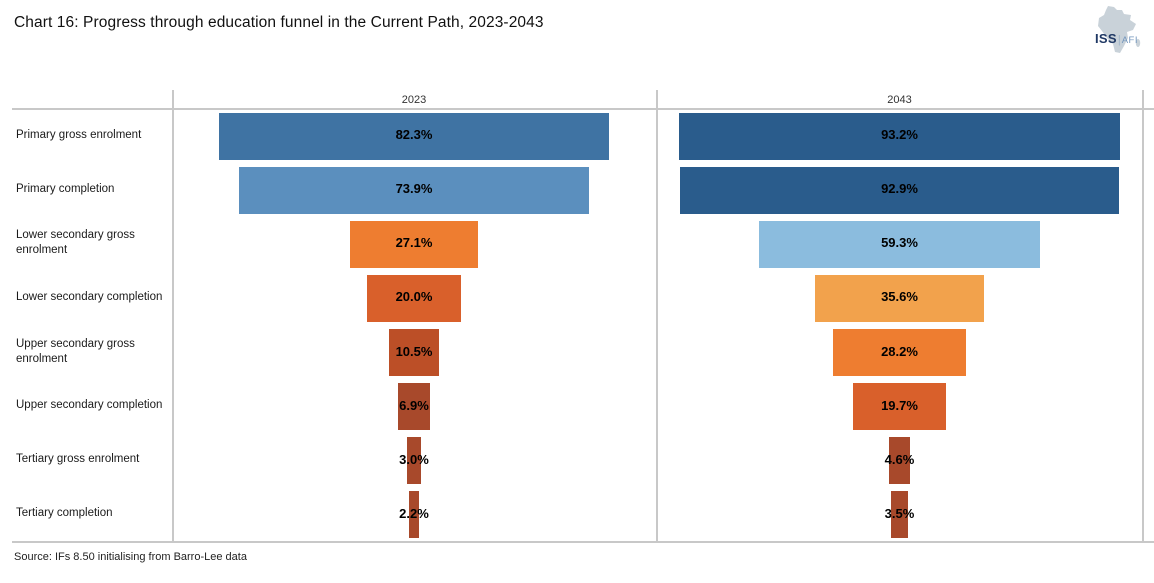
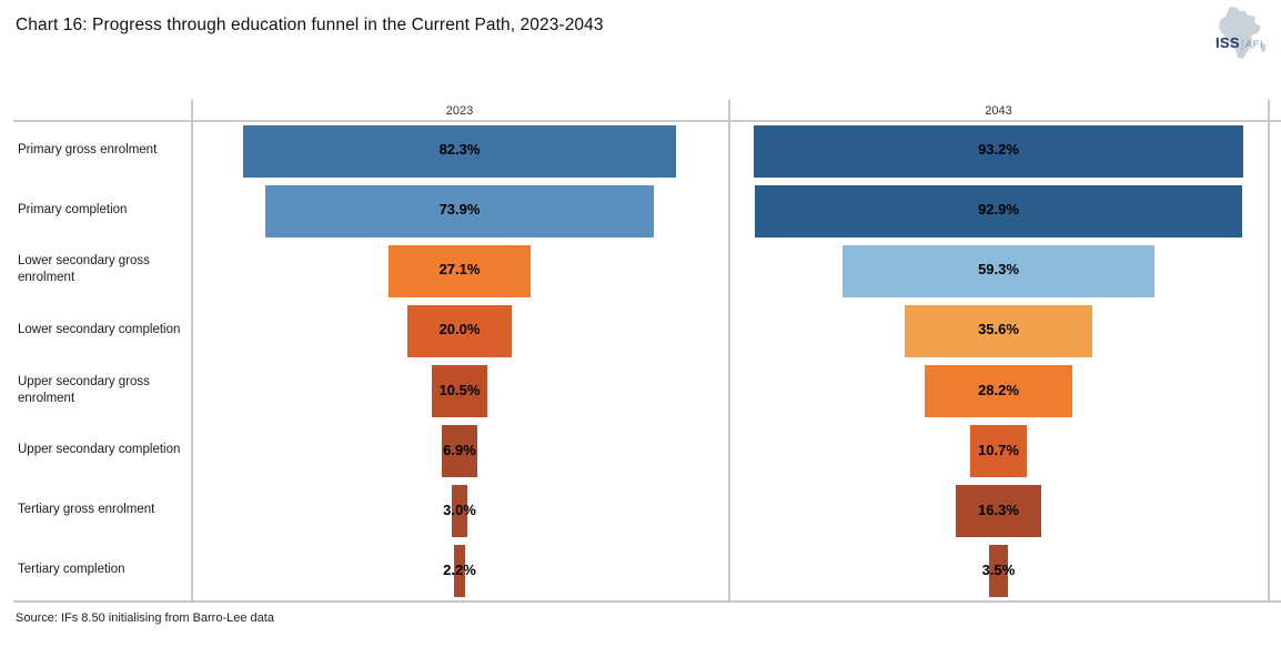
2043/Upper secondary completion: 19.7% -> 10.7%
2043/Tertiary gross enrolment: 4.6% -> 16.3%
